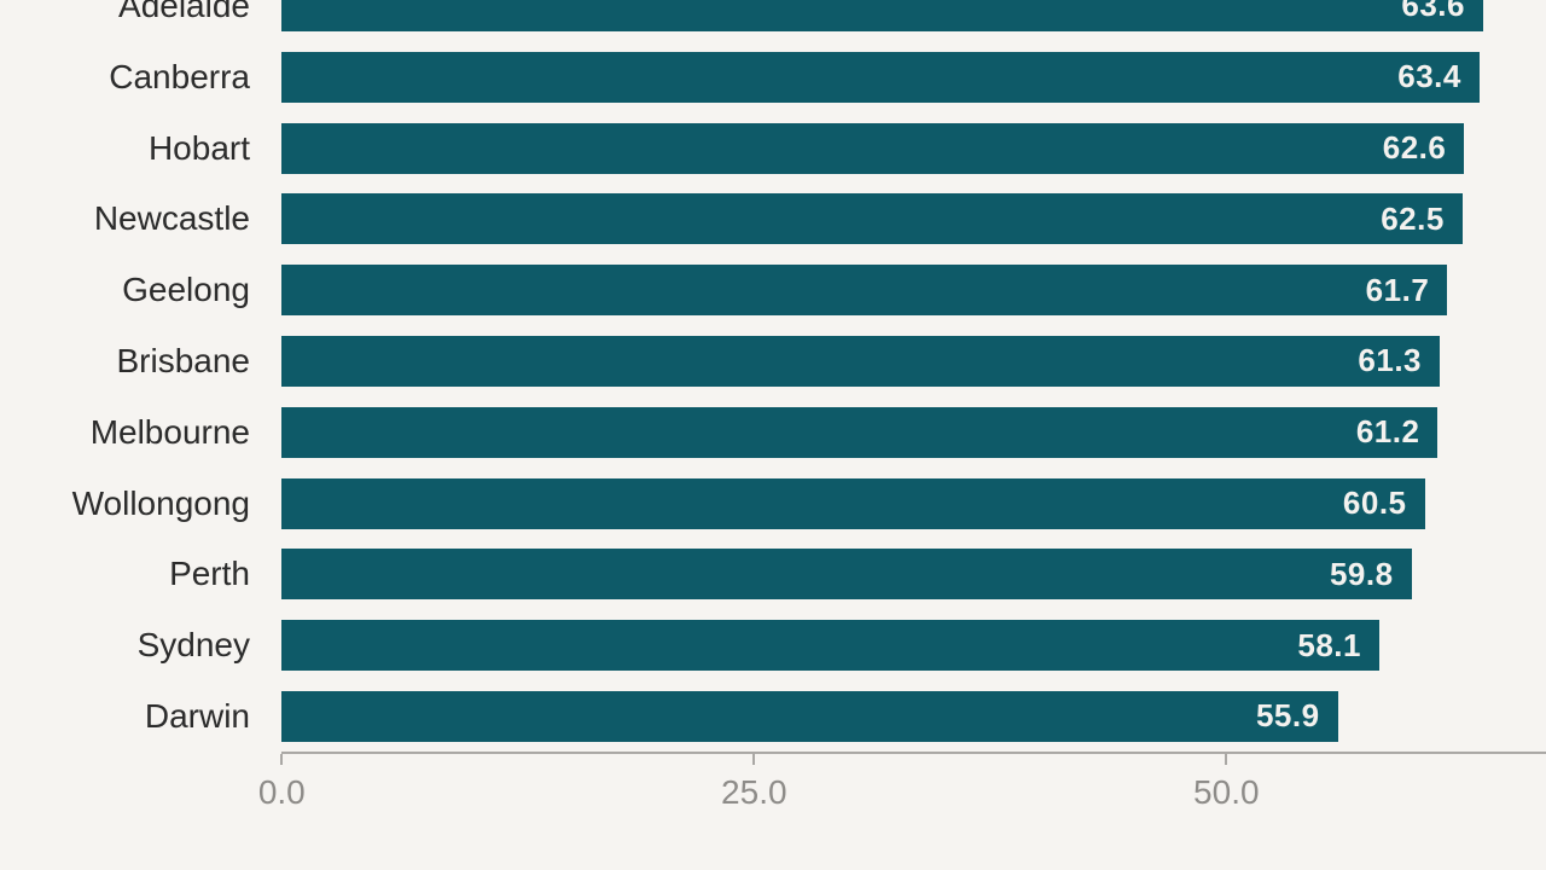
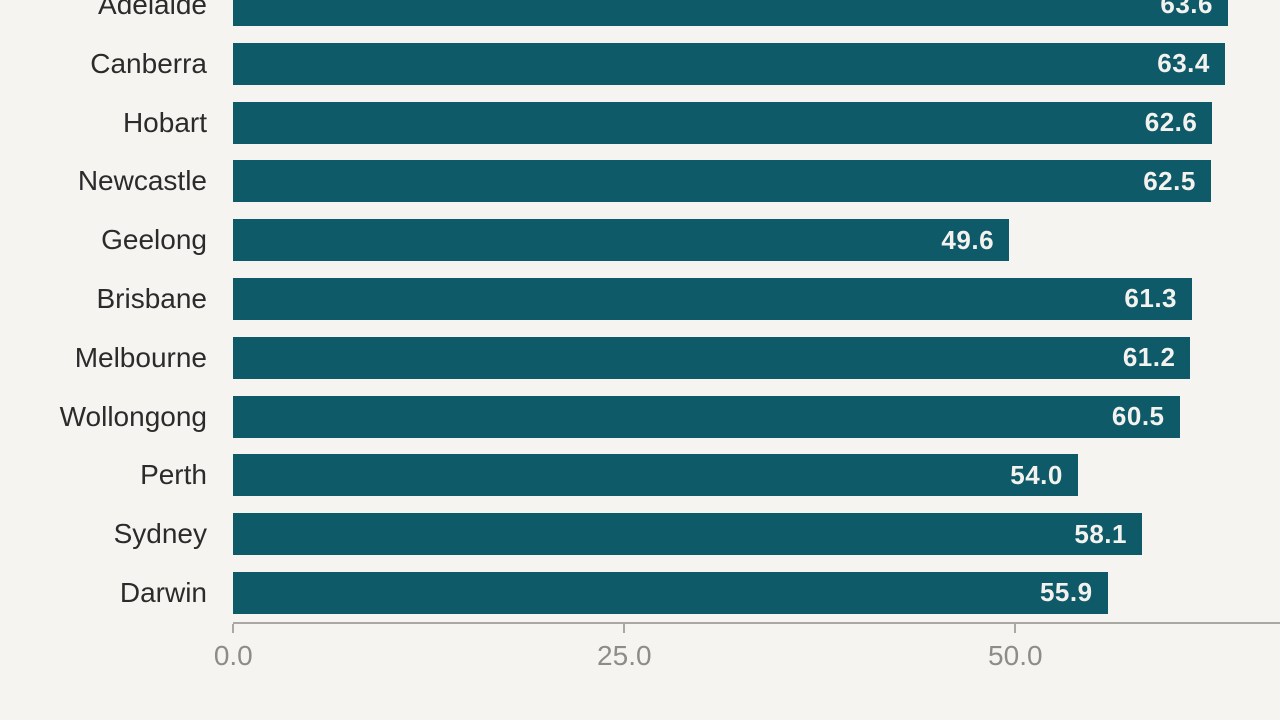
Geelong: 61.7 -> 49.6
Perth: 59.8 -> 54.0
